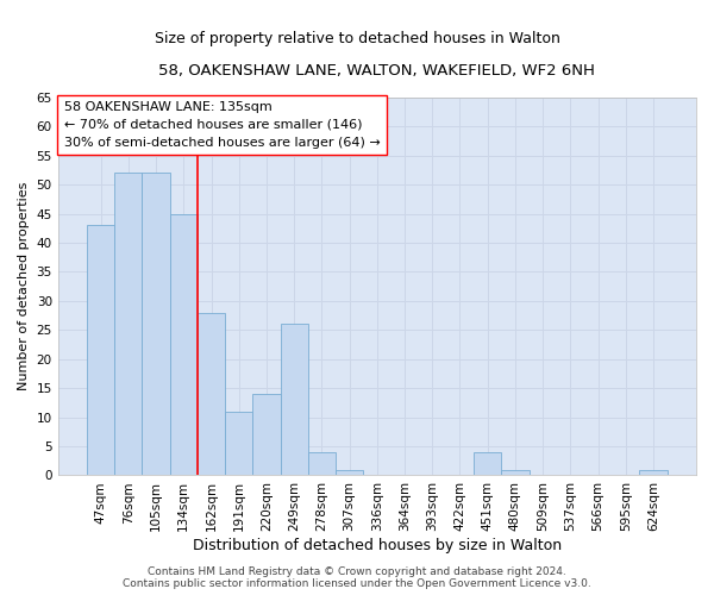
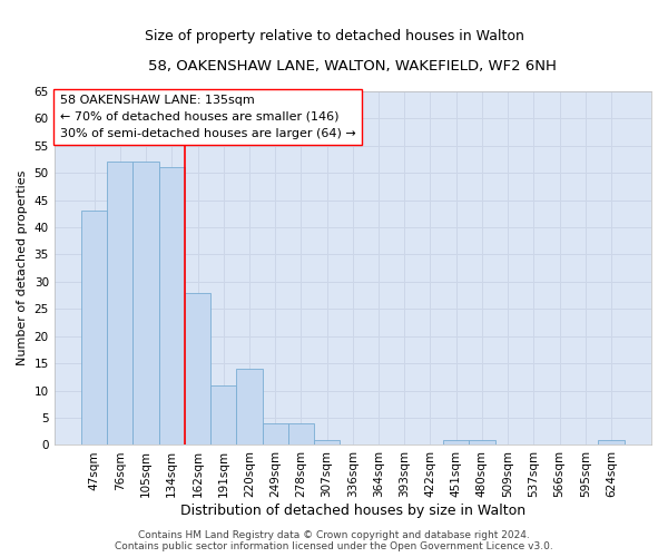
134sqm: 45 -> 51
249sqm: 26 -> 4
451sqm: 4 -> 1
